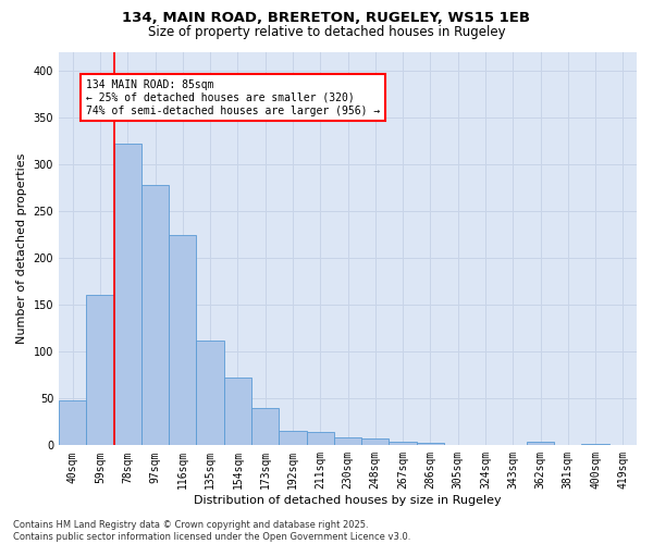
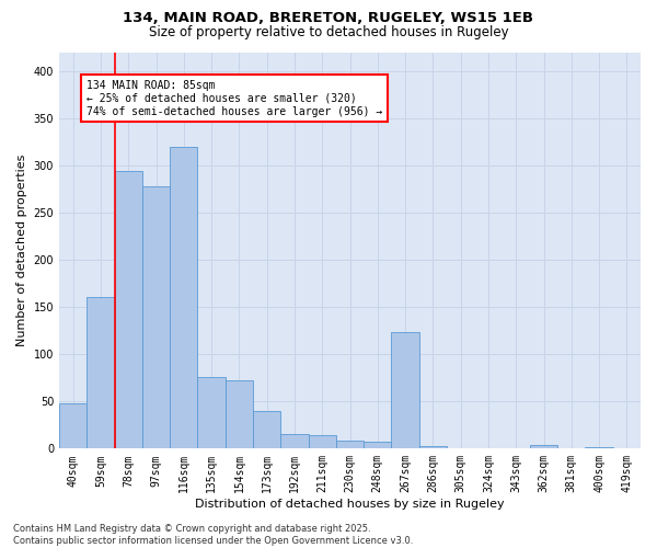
78sqm: 322 -> 294
116sqm: 224 -> 320
135sqm: 112 -> 76
267sqm: 4 -> 124
